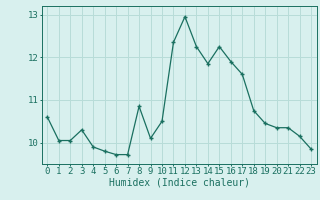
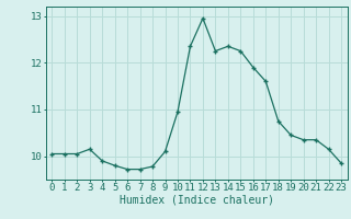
0: 10.60 -> 10.05
3: 10.30 -> 10.15
8: 10.85 -> 9.78
10: 10.50 -> 10.95
14: 11.85 -> 12.35
